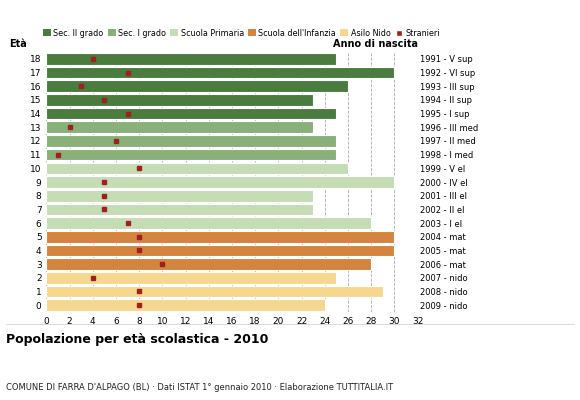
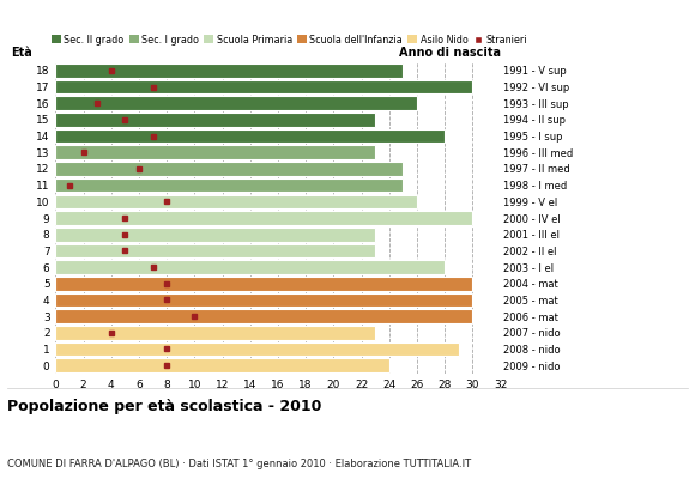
14: 25 -> 28
3: 28 -> 30
2: 25 -> 23
